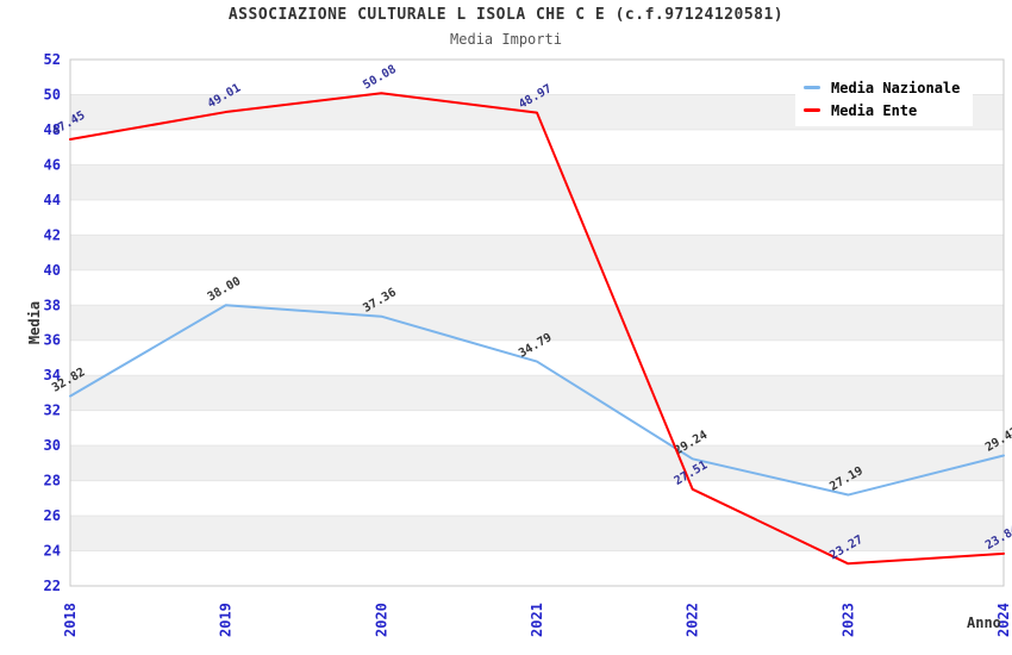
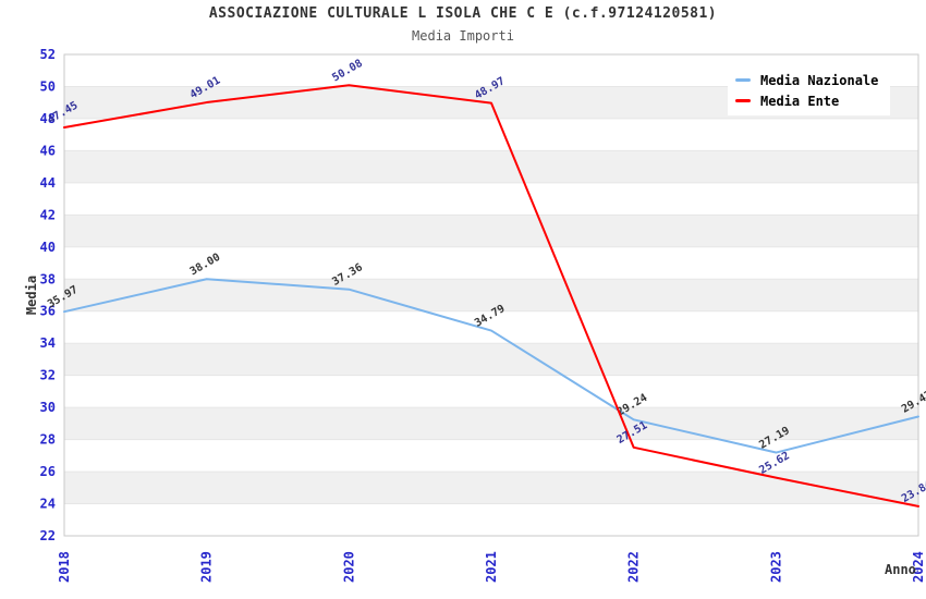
Media Nazionale/2018: 32.82 -> 35.97
Media Ente/2023: 23.27 -> 25.62
